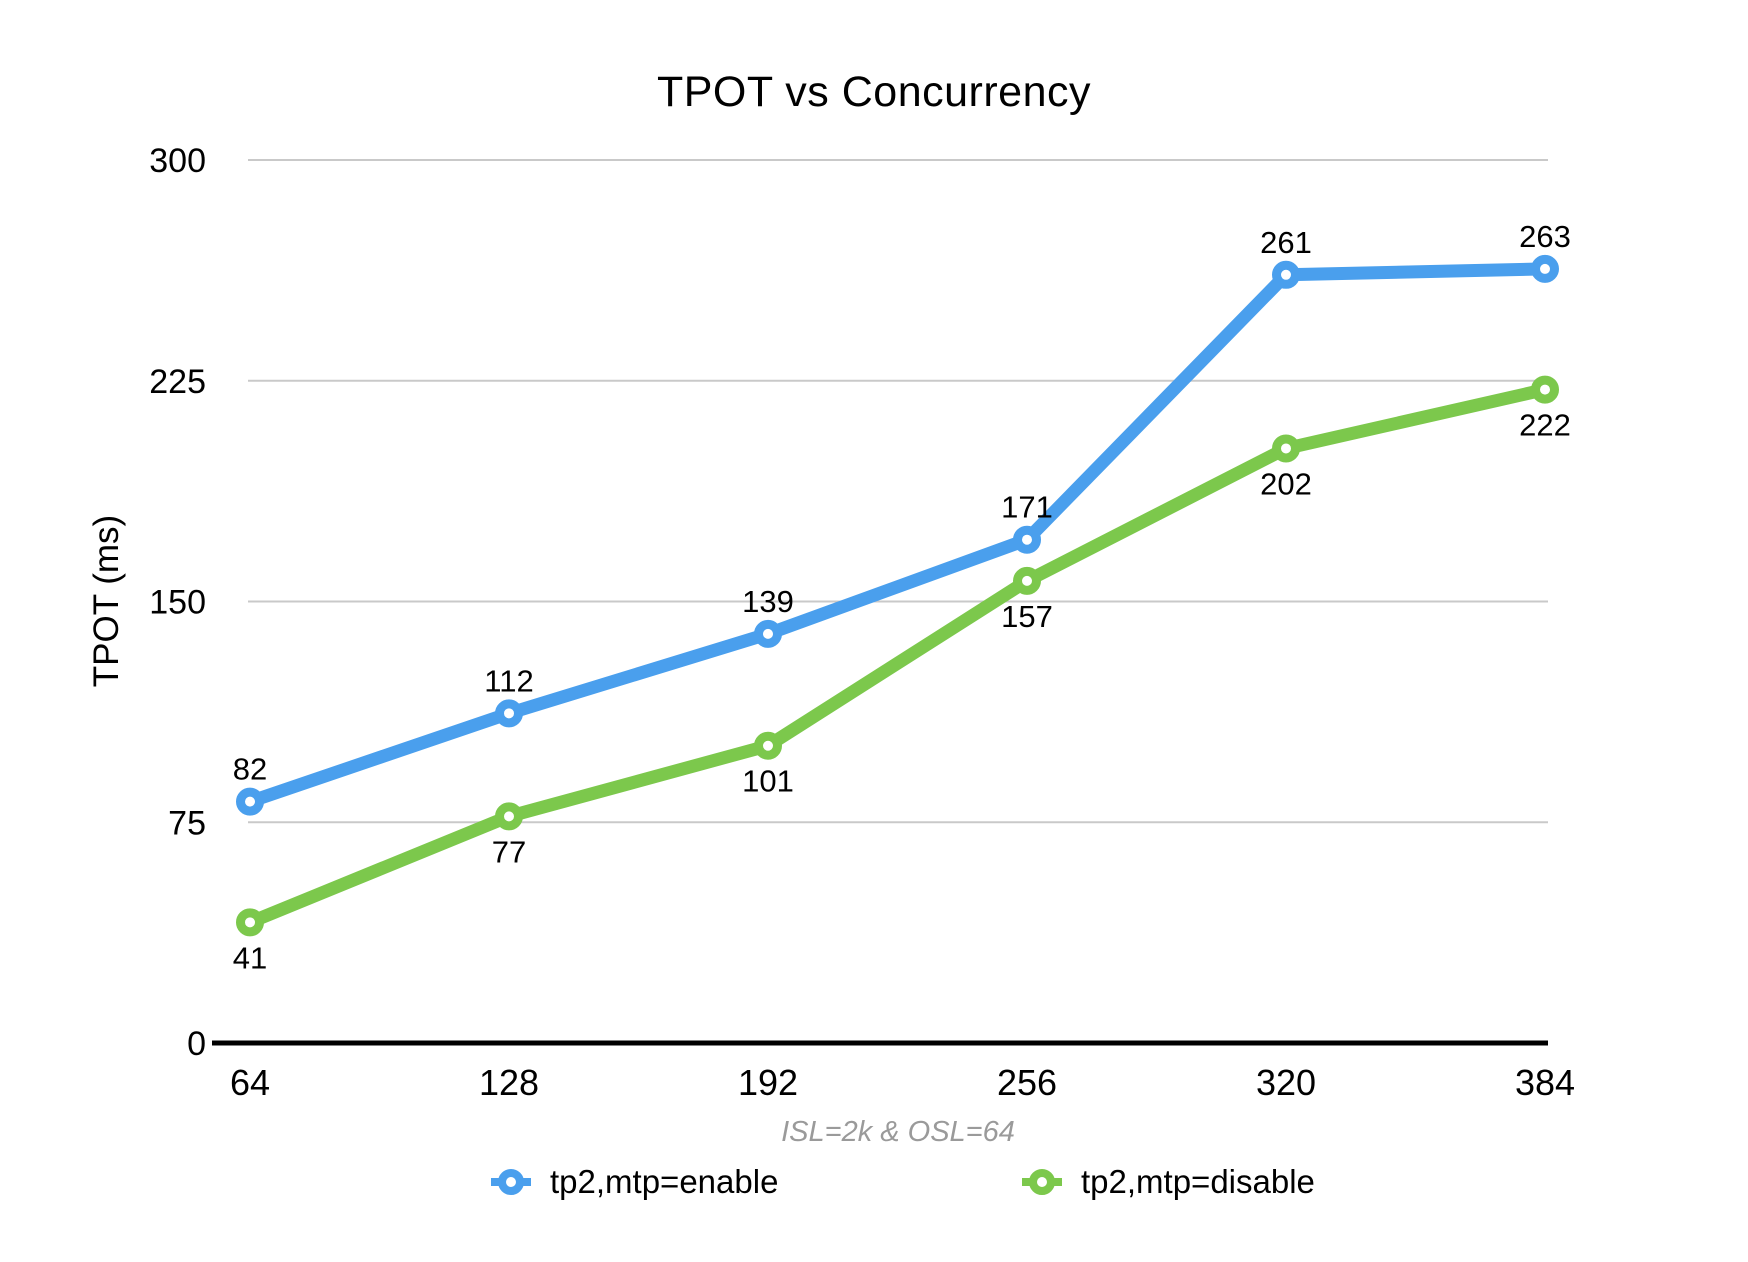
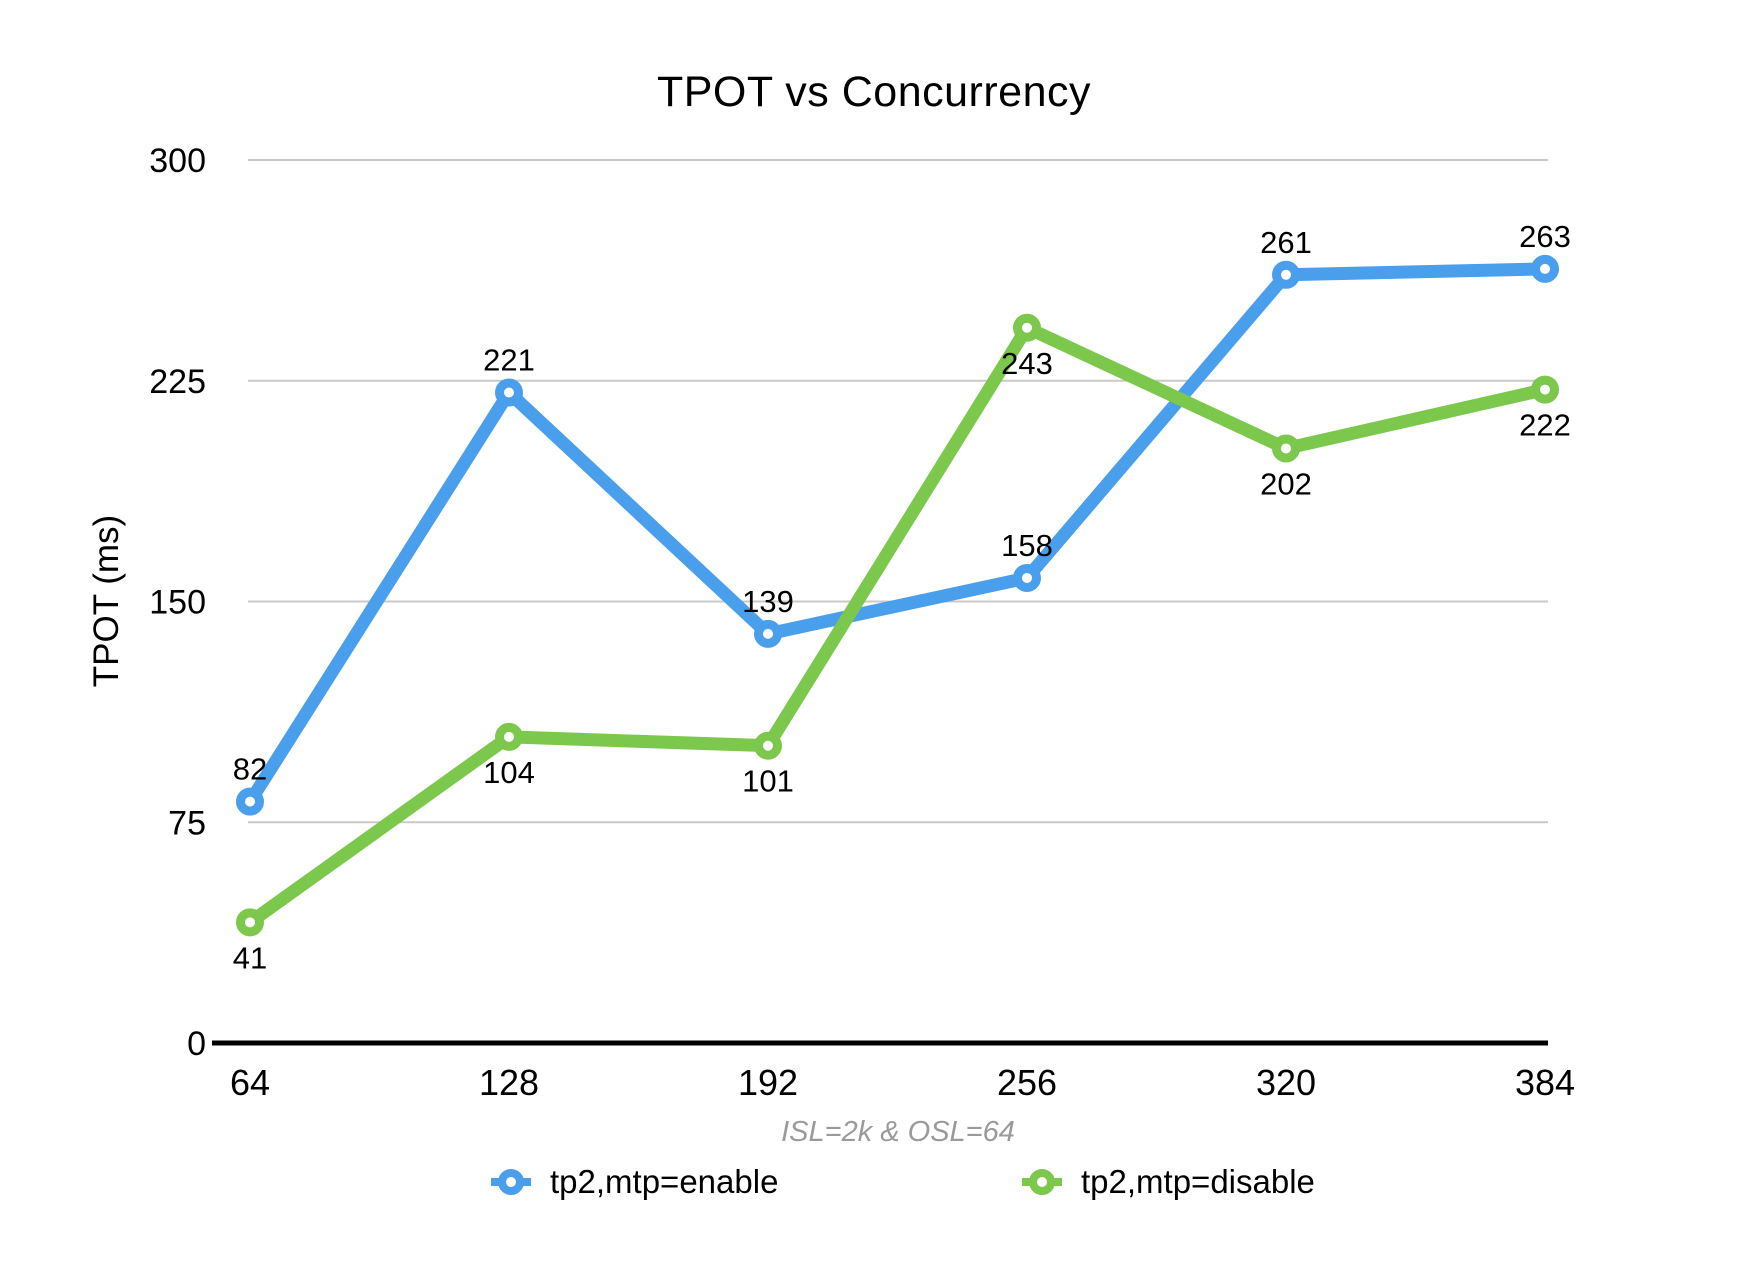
tp2,mtp=enable/128: 112 -> 221
tp2,mtp=disable/128: 77 -> 104
tp2,mtp=enable/256: 171 -> 158
tp2,mtp=disable/256: 157 -> 243
